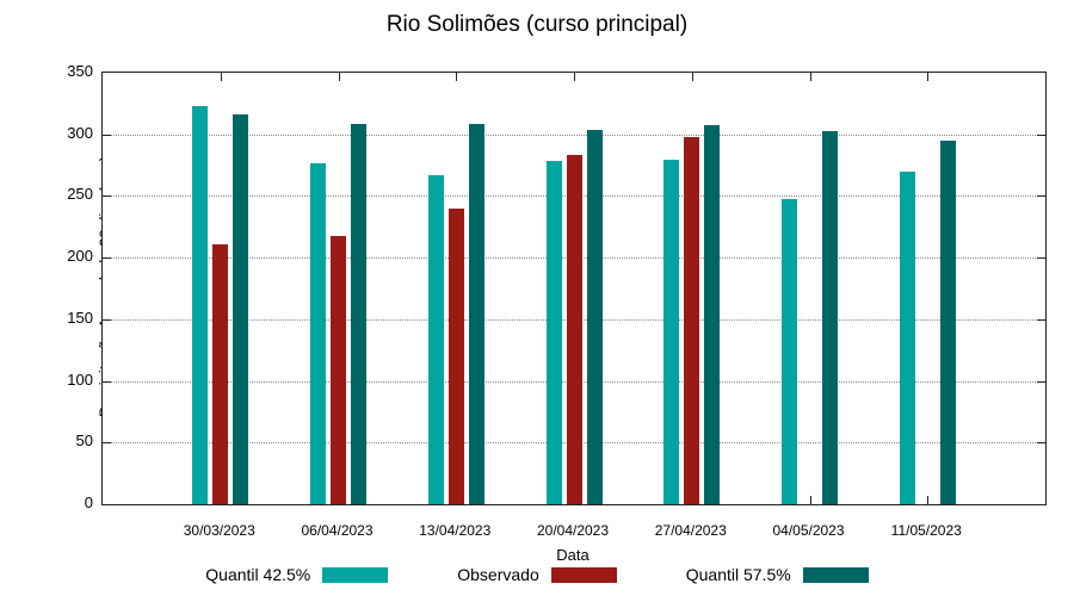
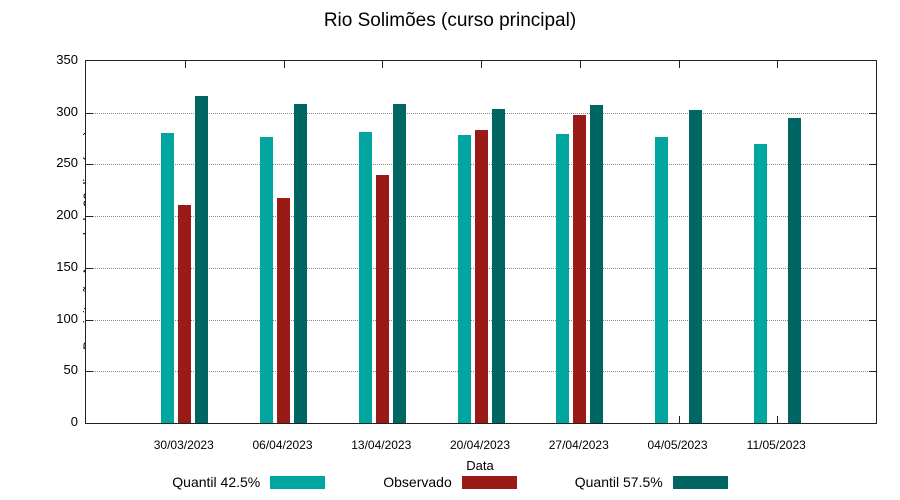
Quantil 42.5%/30/03/2023: 323 -> 280
Quantil 42.5%/13/04/2023: 267 -> 281
Quantil 42.5%/04/05/2023: 248 -> 277
